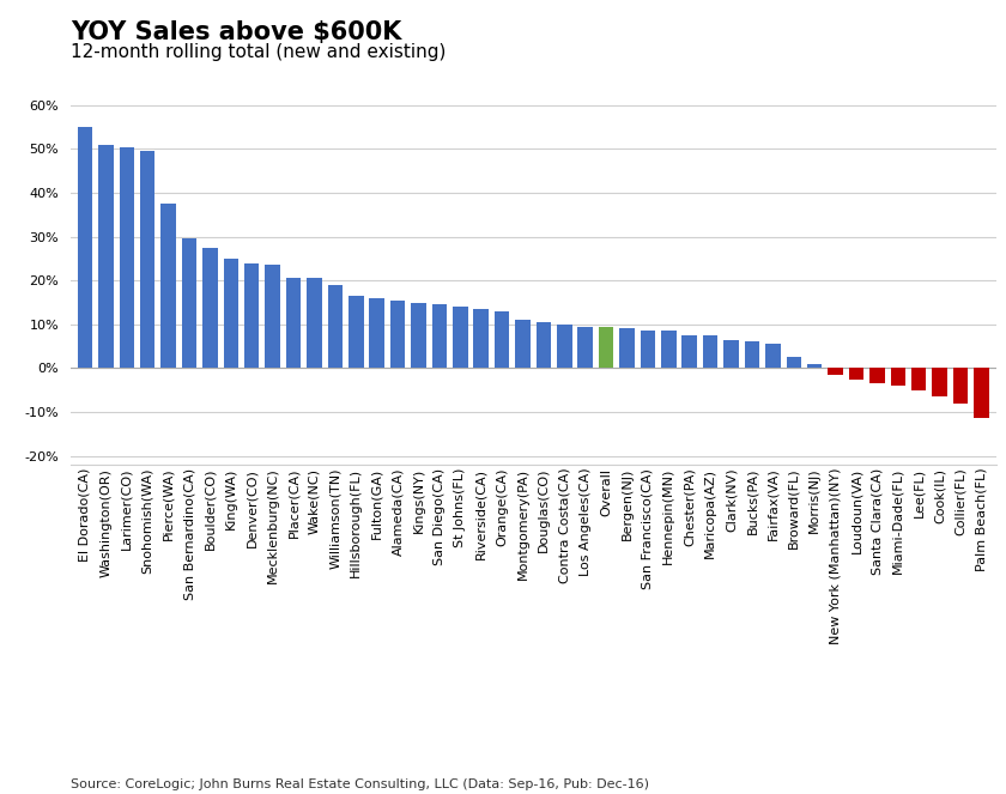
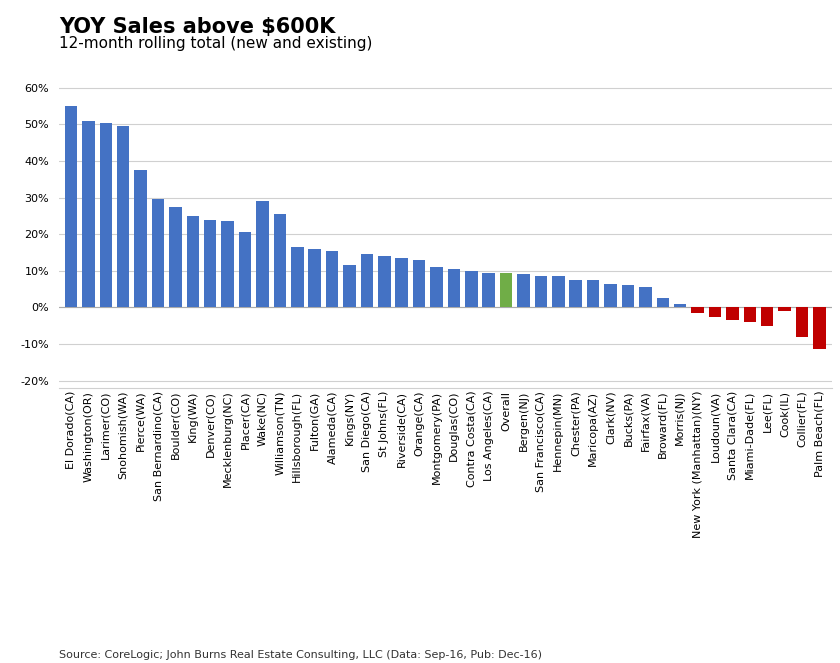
Wake(NC): 20.5% -> 29.0%
Williamson(TN): 19.0% -> 25.5%
Kings(NY): 15.0% -> 11.5%
Cook(IL): -6.5% -> -1.0%
